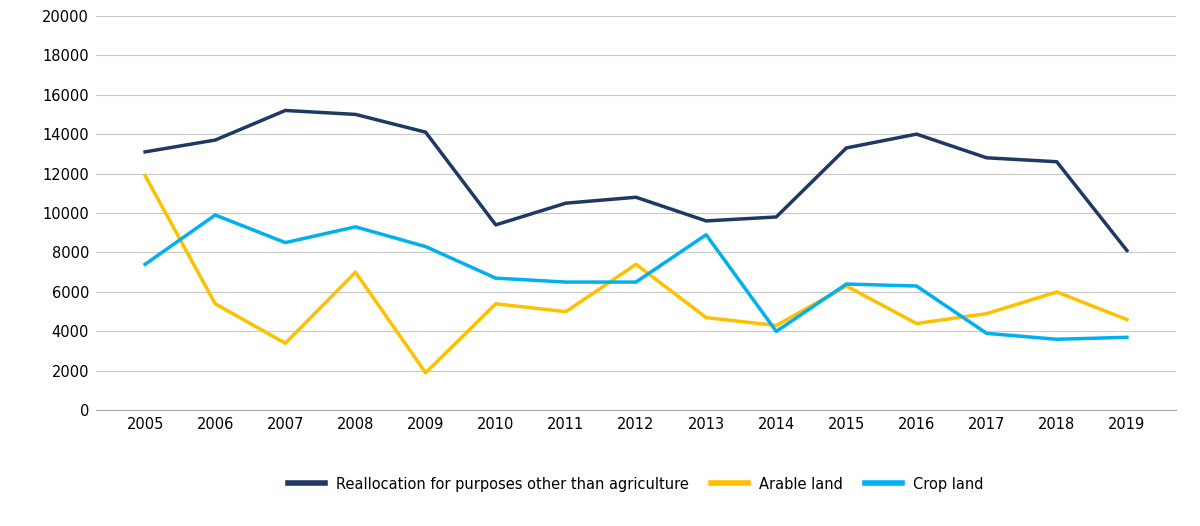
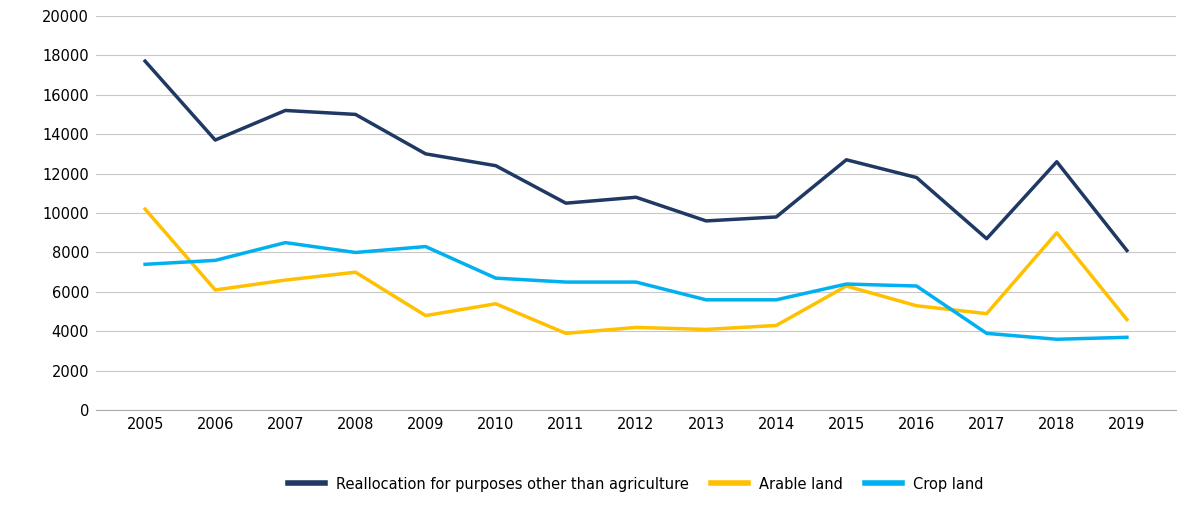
Reallocation for purposes other than agriculture/2005: 13100 -> 17700
Arable land/2005: 11900 -> 10200
Arable land/2006: 5400 -> 6100
Crop land/2006: 9900 -> 7600
Arable land/2007: 3400 -> 6600
Crop land/2008: 9300 -> 8000
Reallocation for purposes other than agriculture/2009: 14100 -> 13000
Arable land/2009: 1900 -> 4800
Reallocation for purposes other than agriculture/2010: 9400 -> 12400
Arable land/2011: 5000 -> 3900
Arable land/2012: 7400 -> 4200
Arable land/2013: 4700 -> 4100
Crop land/2013: 8900 -> 5600
Crop land/2014: 4000 -> 5600
Reallocation for purposes other than agriculture/2015: 13300 -> 12700
Reallocation for purposes other than agriculture/2016: 14000 -> 11800
Arable land/2016: 4400 -> 5300
Reallocation for purposes other than agriculture/2017: 12800 -> 8700
Arable land/2018: 6000 -> 9000
